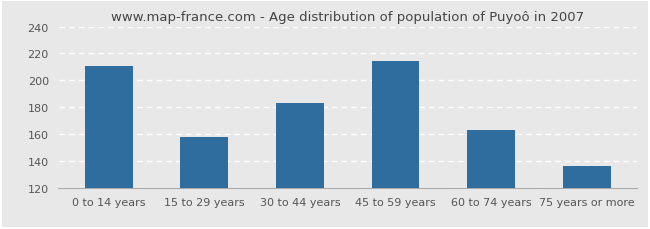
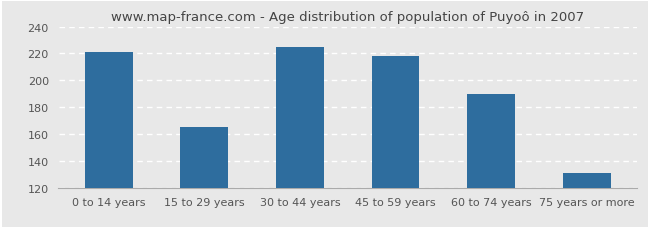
0 to 14 years: 211 -> 221
15 to 29 years: 158 -> 165
30 to 44 years: 183 -> 225
45 to 59 years: 214 -> 218
60 to 74 years: 163 -> 190
75 years or more: 136 -> 131
